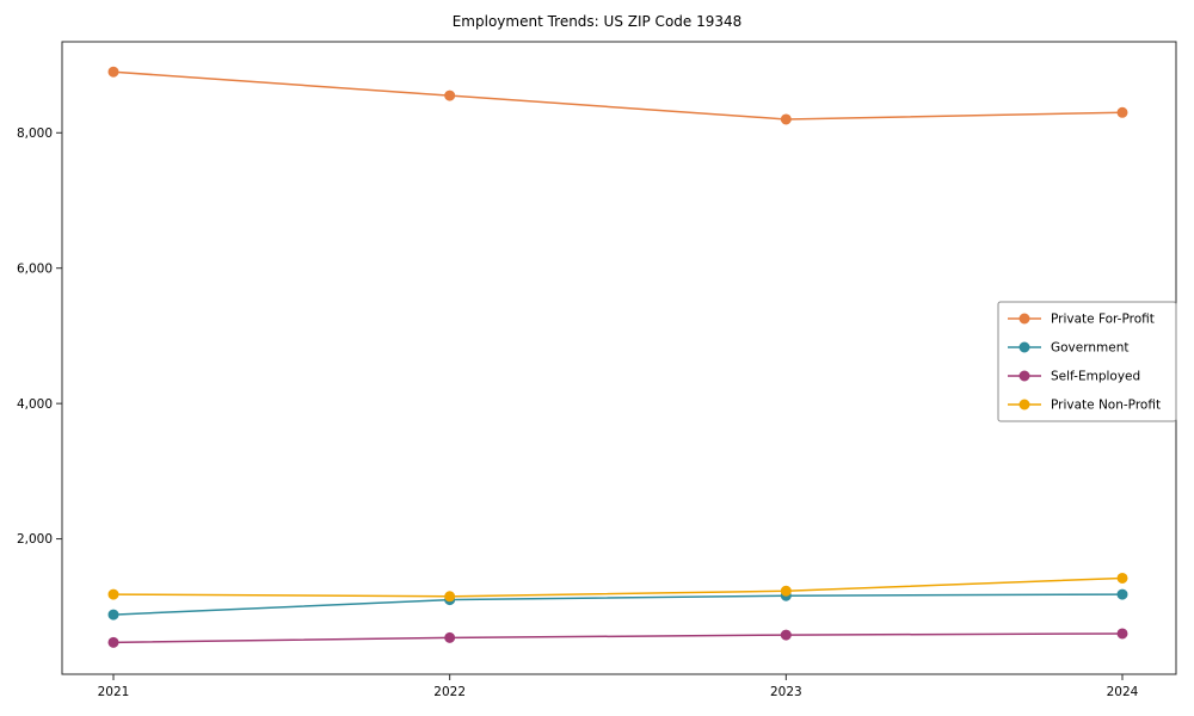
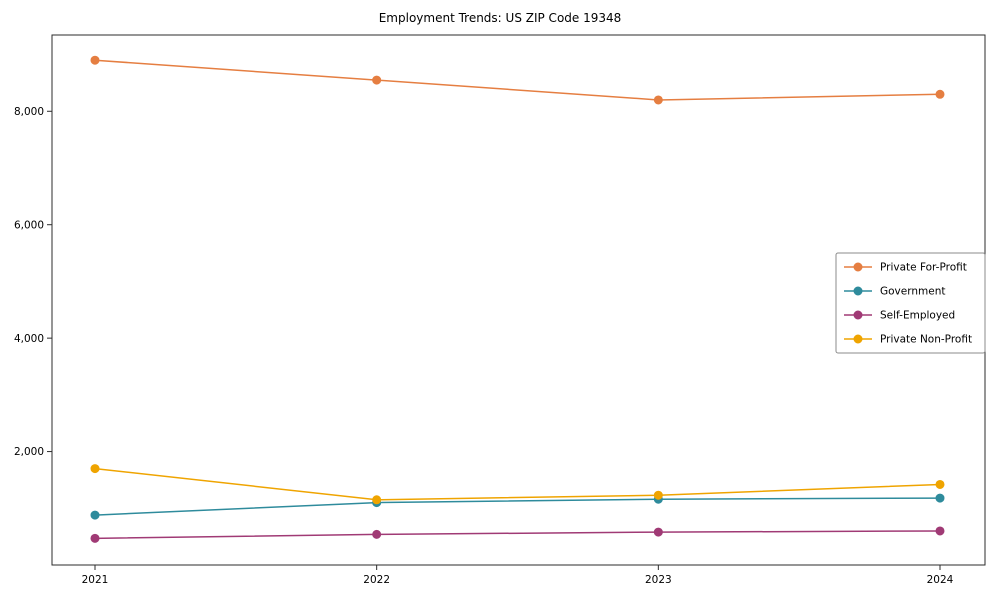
Private Non-Profit/2021: 1200 -> 1700
